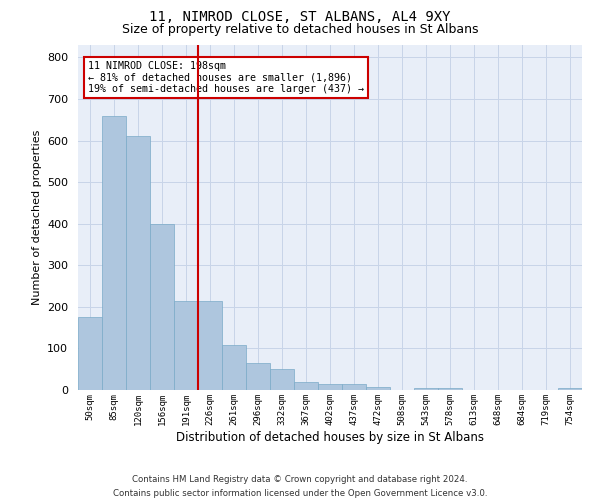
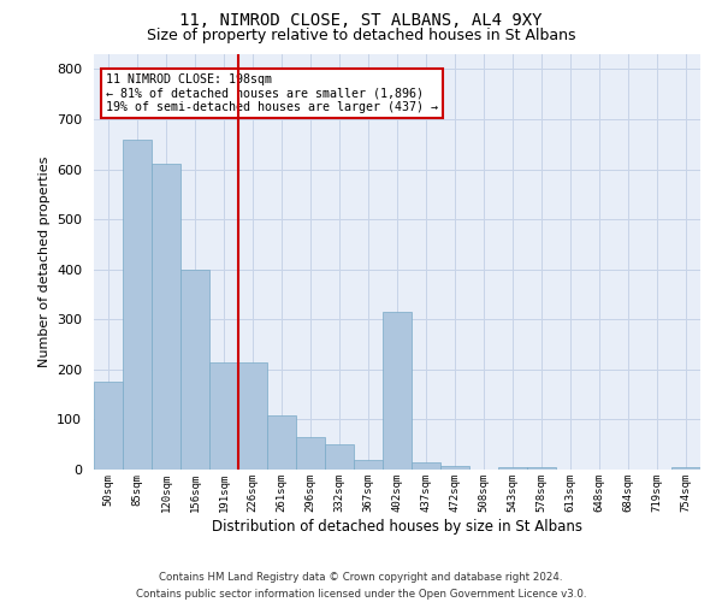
402sqm: 15 -> 315
